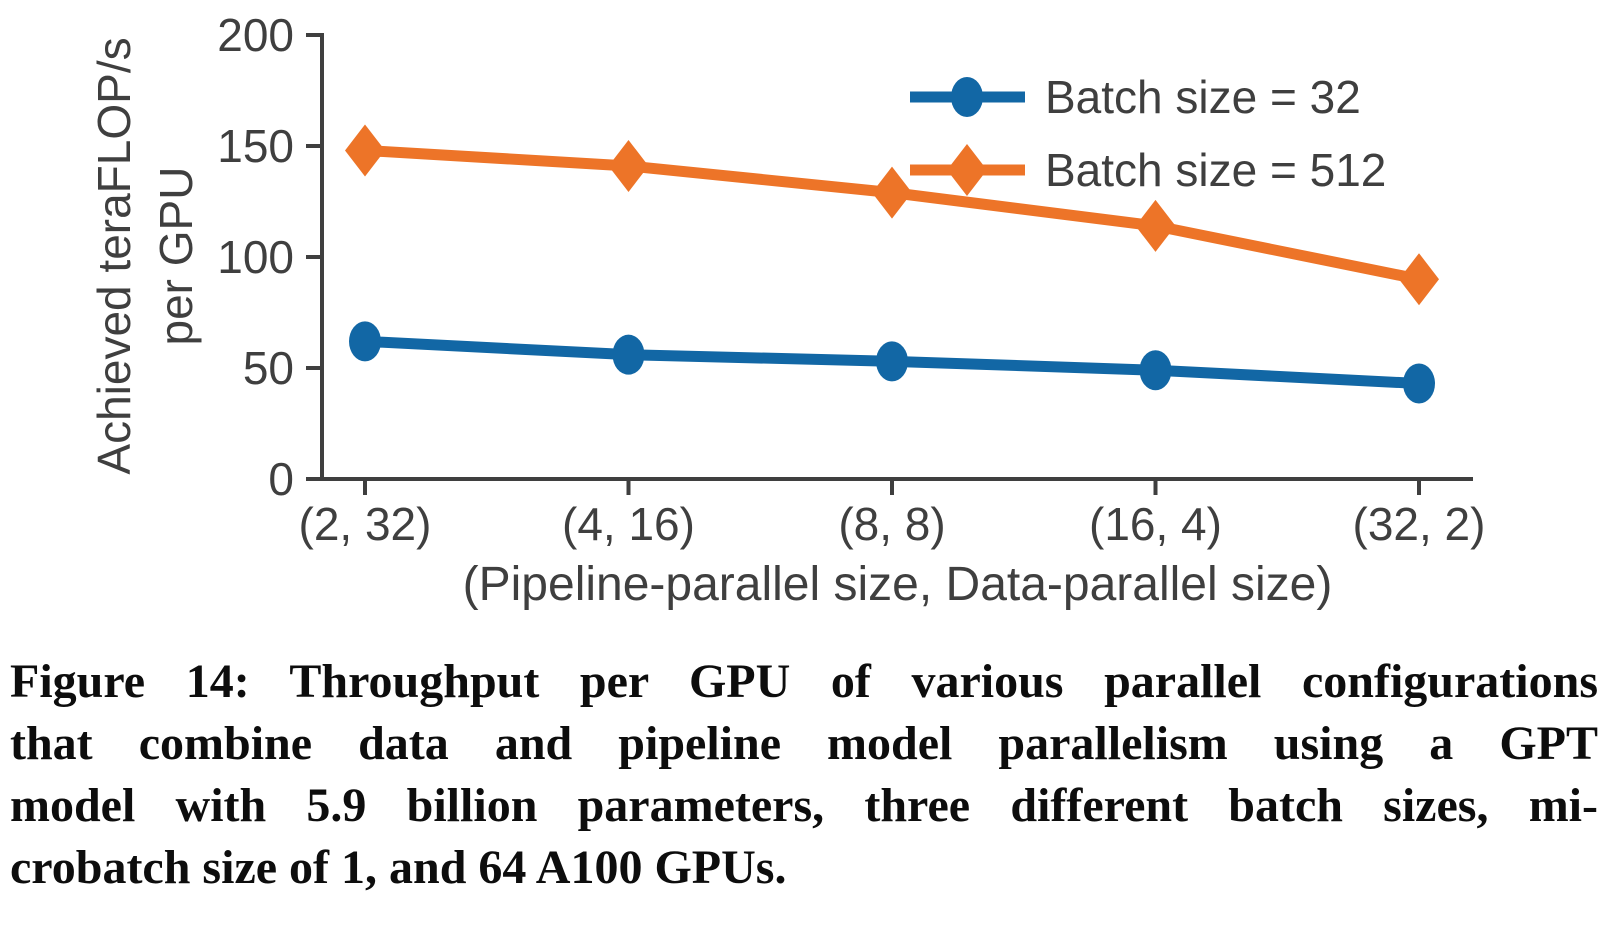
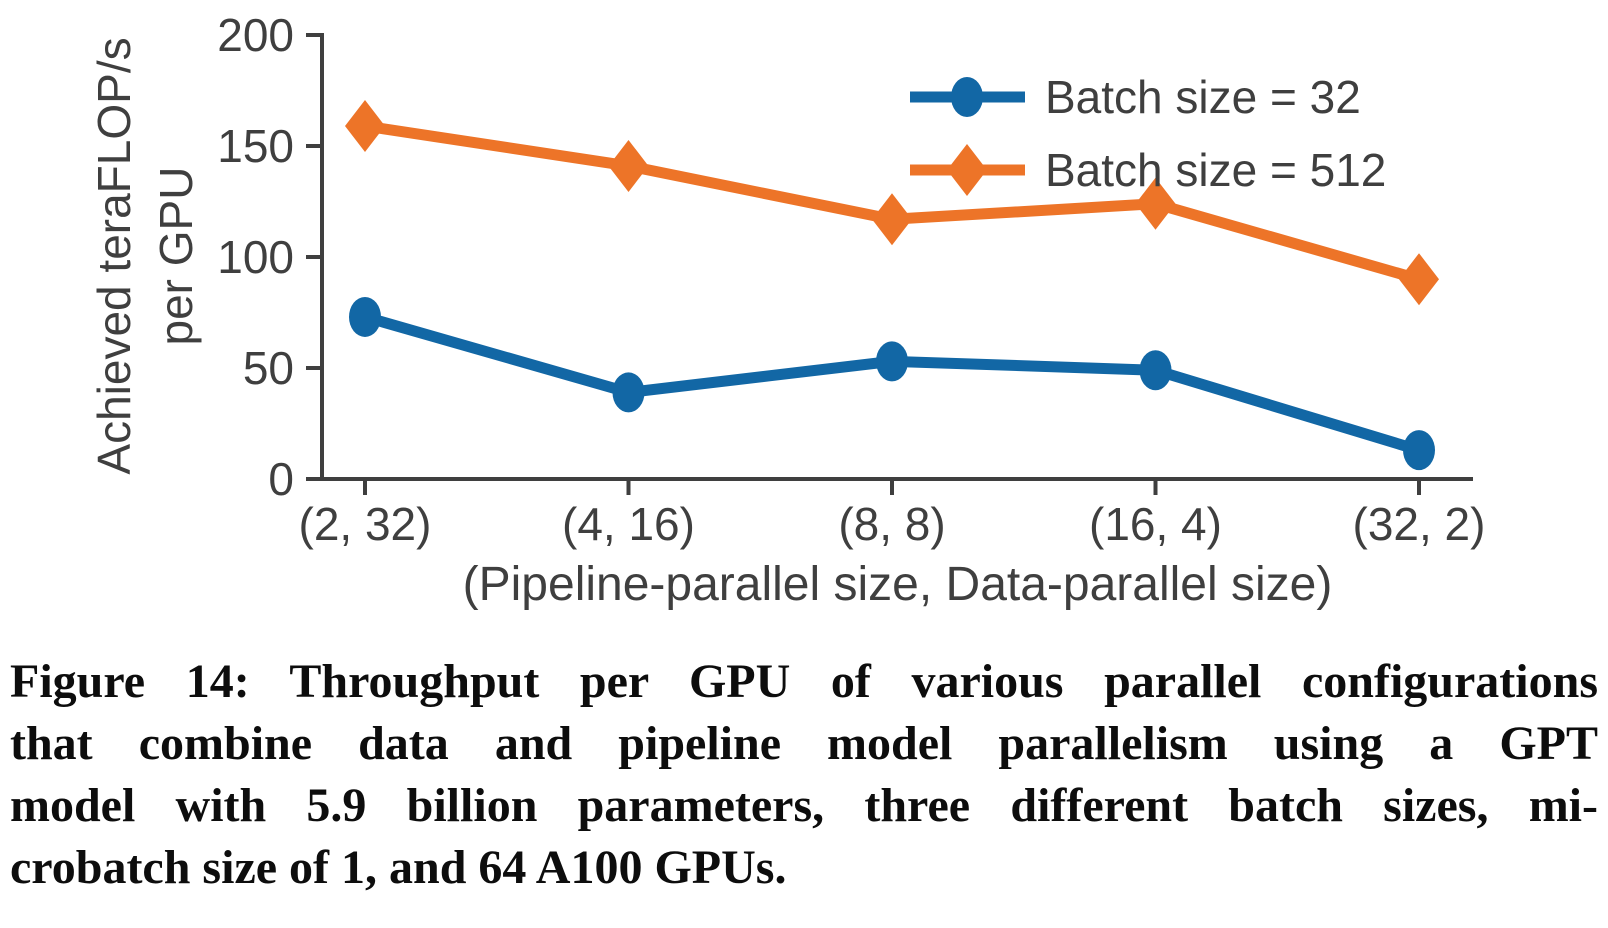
Batch size = 32/(2, 32): 62 -> 73
Batch size = 512/(2, 32): 148 -> 159
Batch size = 32/(4, 16): 56 -> 39
Batch size = 512/(8, 8): 129 -> 117
Batch size = 512/(16, 4): 114 -> 124
Batch size = 32/(32, 2): 43 -> 13
